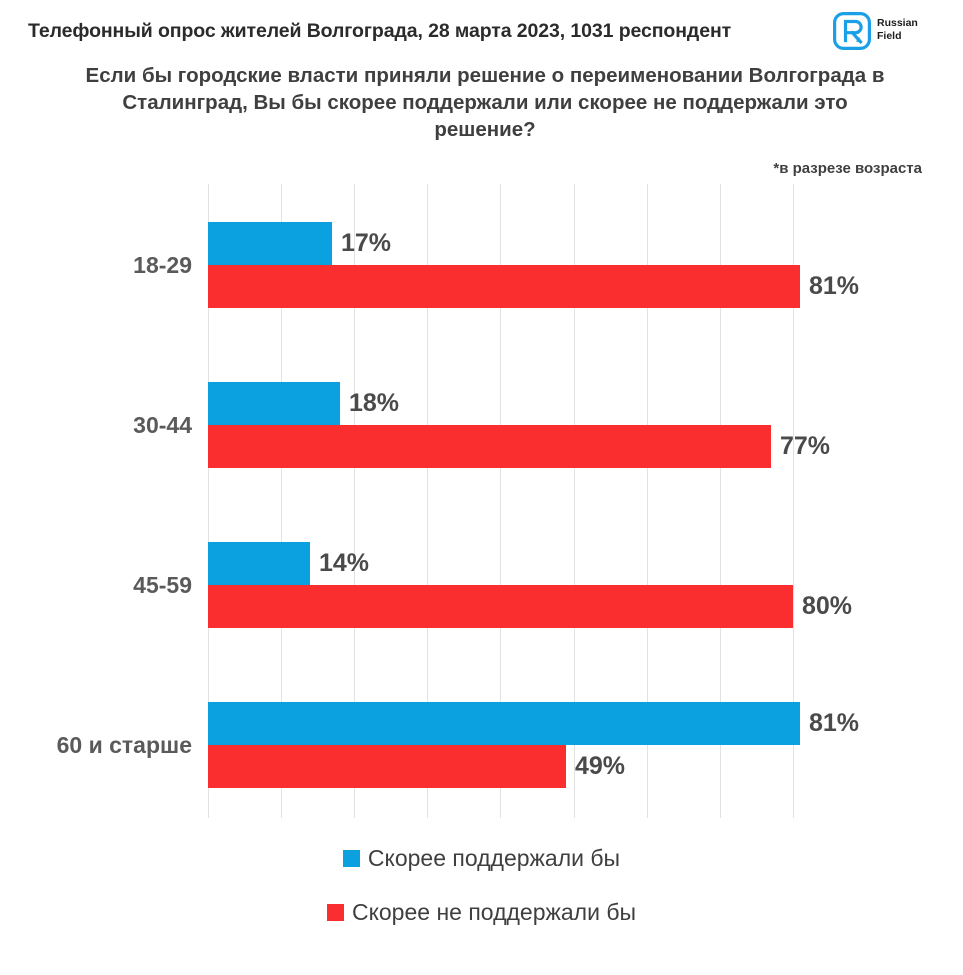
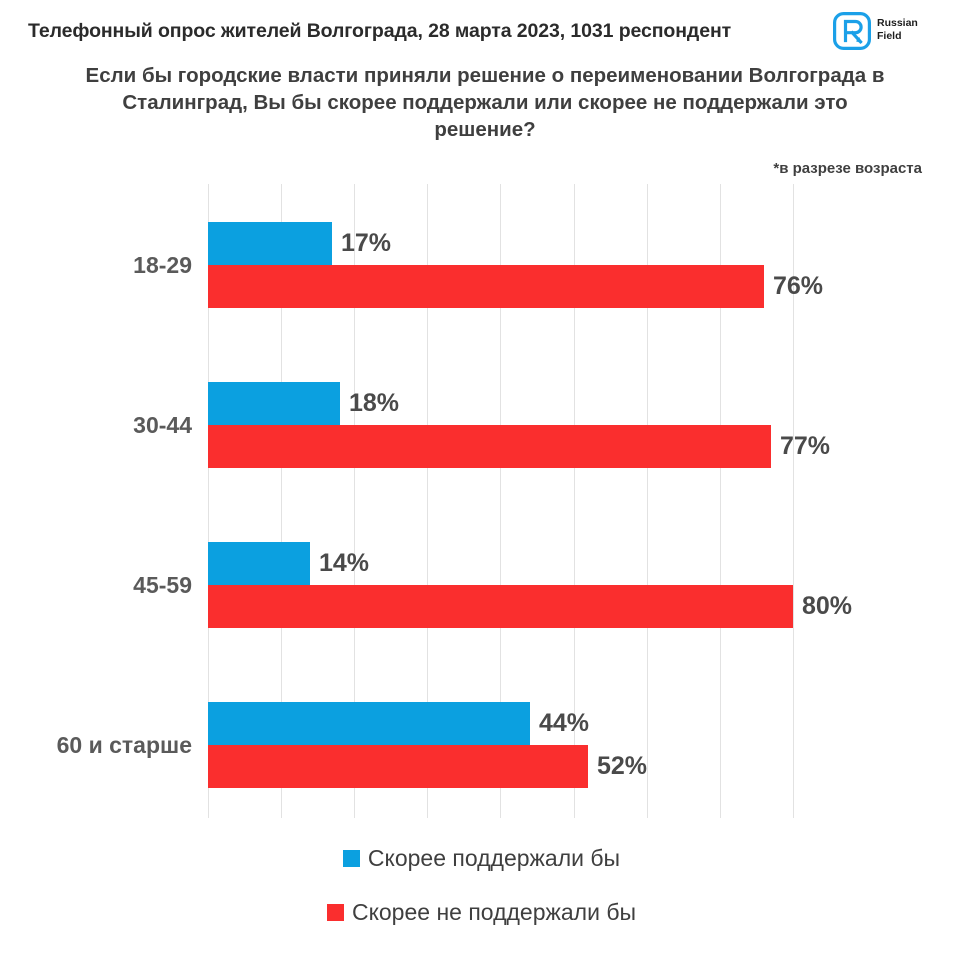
Скорее не поддержали бы/18-29: 81% -> 76%
Скорее поддержали бы/60 и старше: 81% -> 44%
Скорее не поддержали бы/60 и старше: 49% -> 52%
